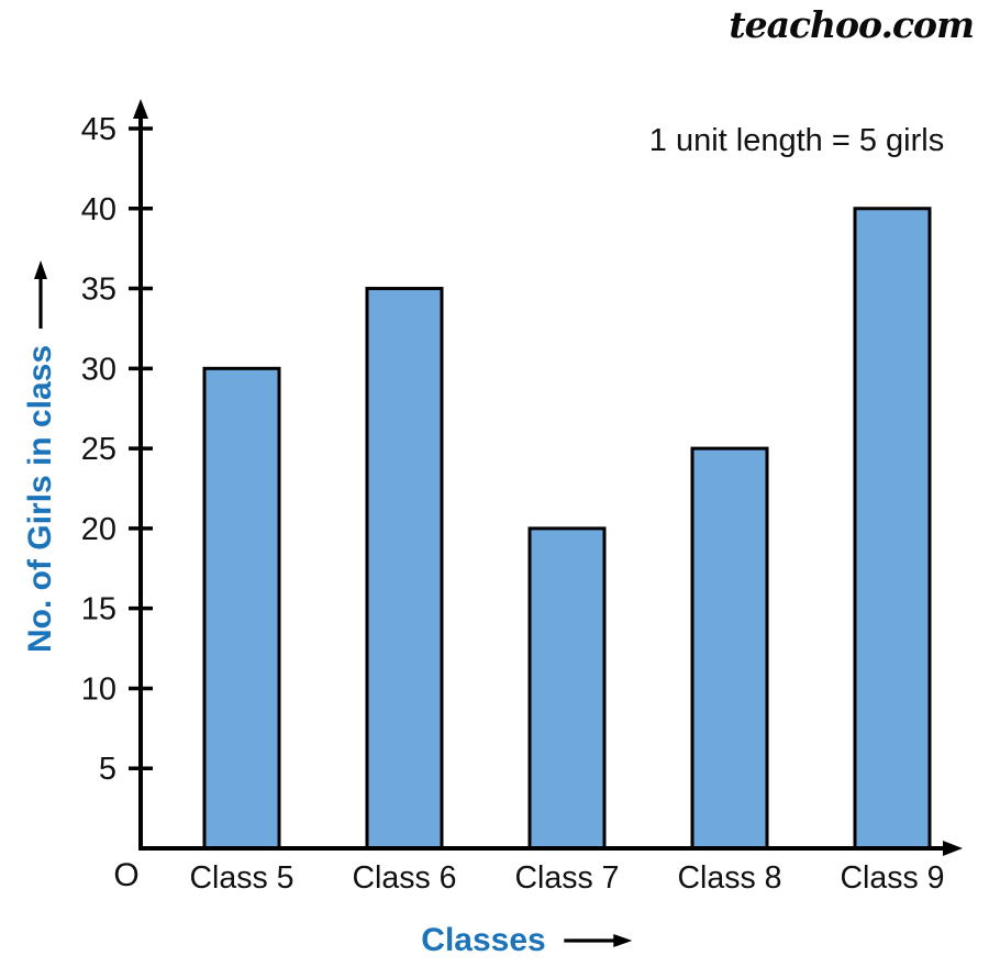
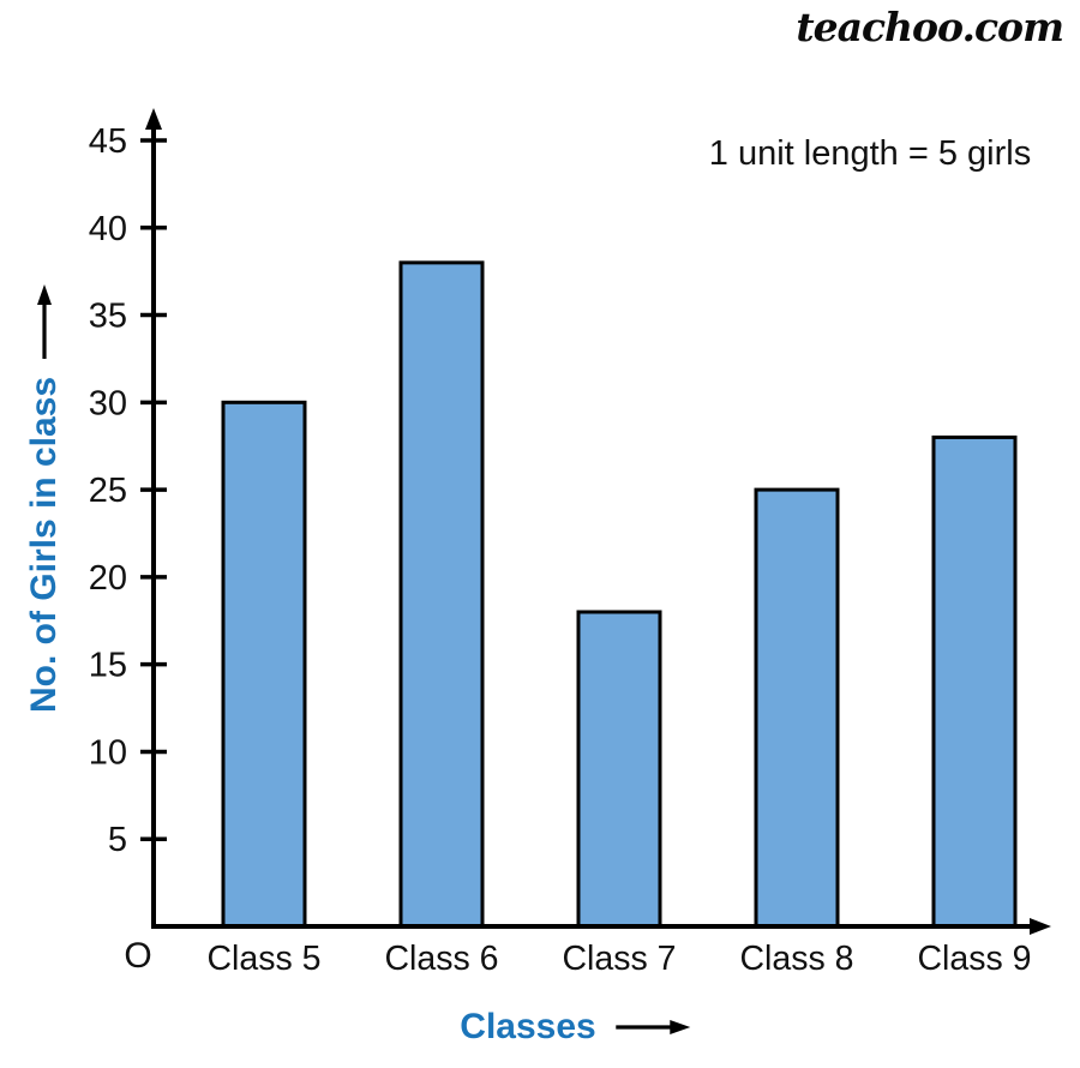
Class 6: 35 -> 38
Class 7: 20 -> 18
Class 9: 40 -> 28
